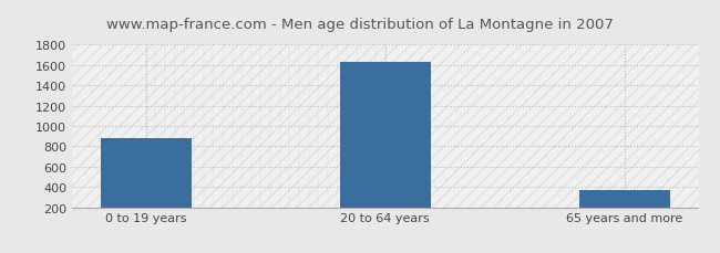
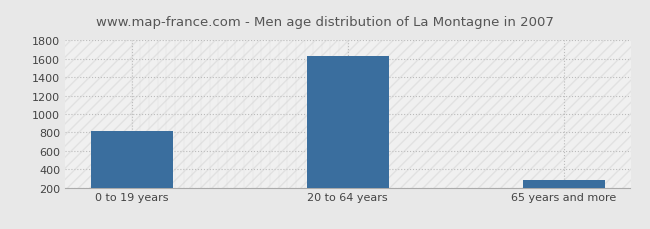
0 to 19 years: 880 -> 820
65 years and more: 370 -> 280
